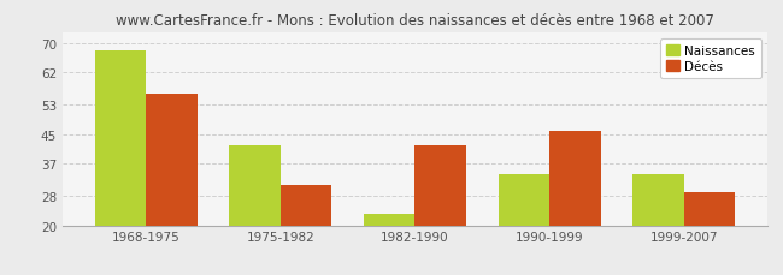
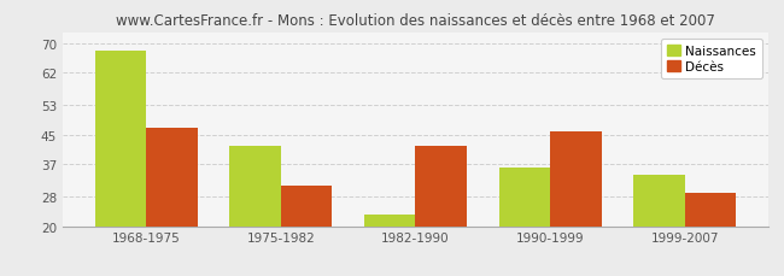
Décès/1968-1975: 56 -> 47
Naissances/1990-1999: 34 -> 36
